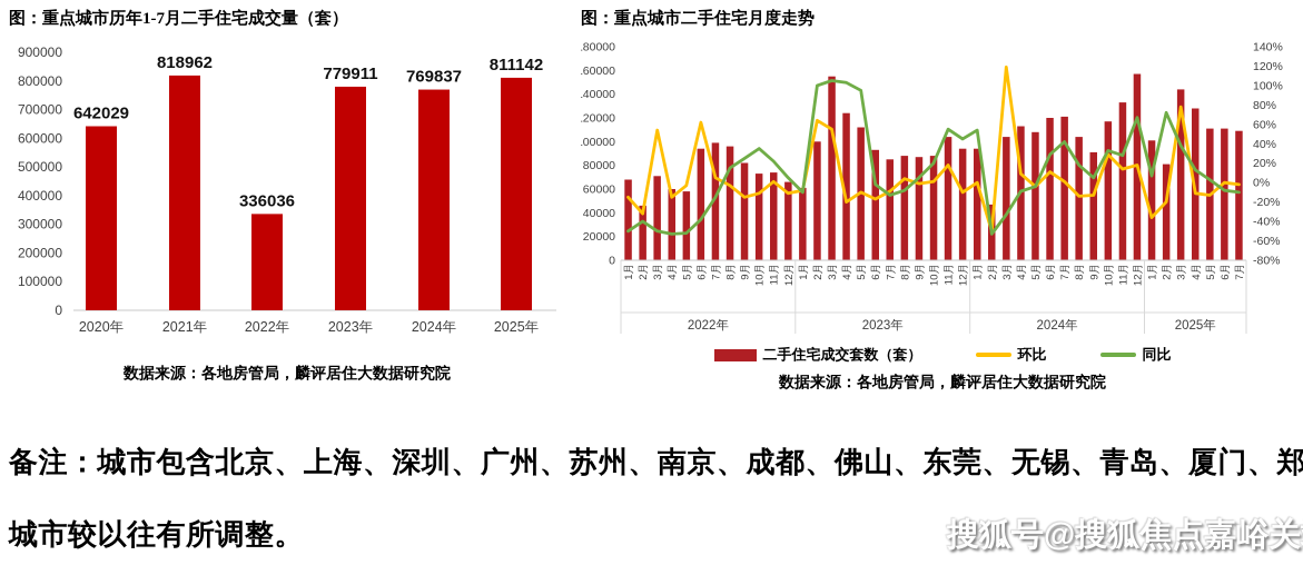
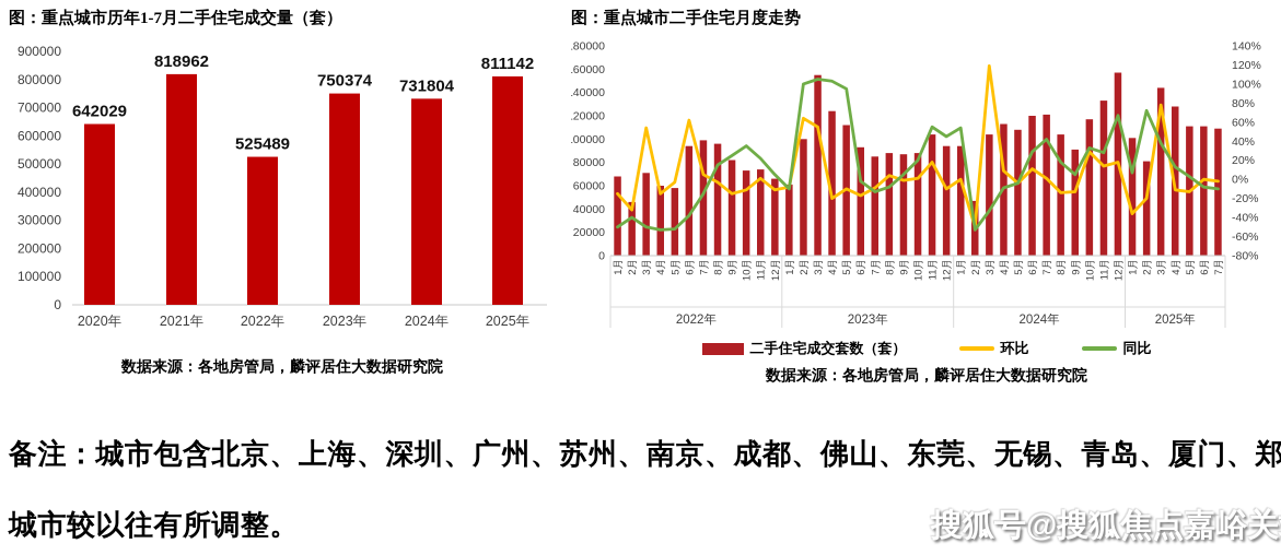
图：重点城市历年1-7月二手住宅成交量（套）/2022年: 336036 -> 525489
图：重点城市历年1-7月二手住宅成交量（套）/2023年: 779911 -> 750374
图：重点城市历年1-7月二手住宅成交量（套）/2024年: 769837 -> 731804
